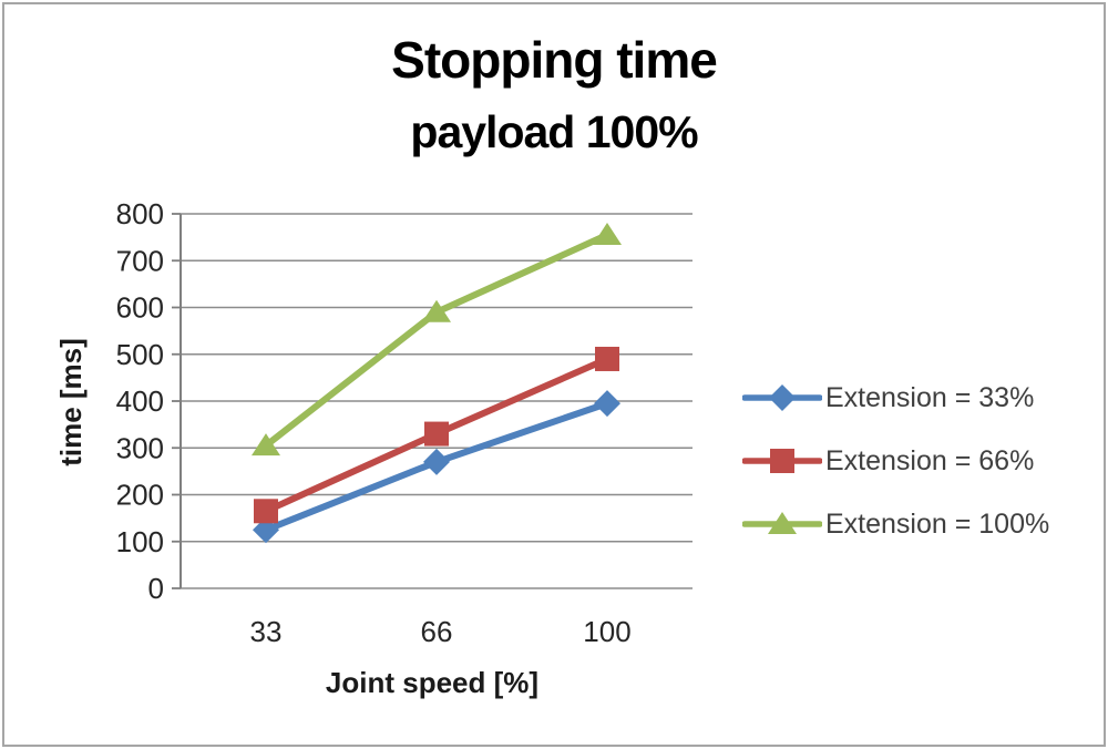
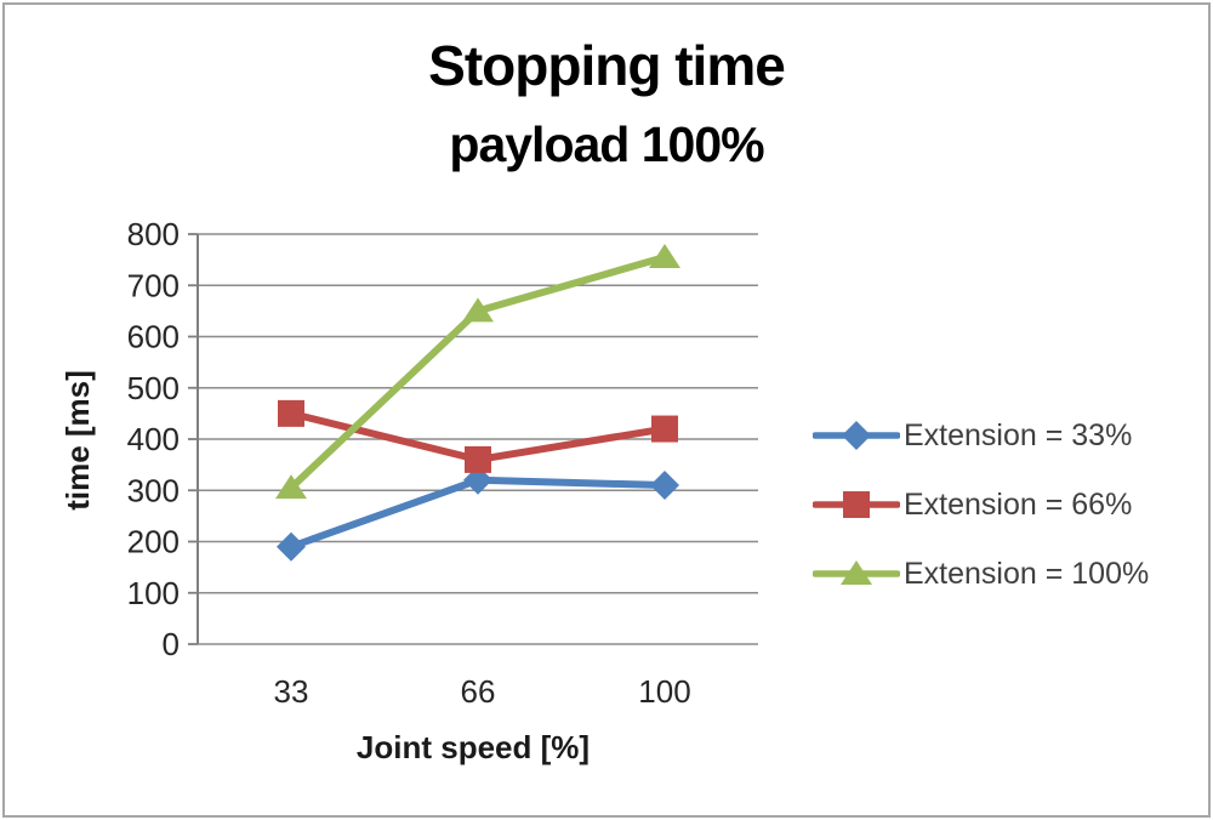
Extension = 33%/33: 120 -> 190
Extension = 66%/33: 160 -> 450
Extension = 33%/66: 270 -> 320
Extension = 66%/66: 330 -> 360
Extension = 100%/66: 590 -> 650
Extension = 33%/100: 400 -> 310
Extension = 66%/100: 490 -> 420
